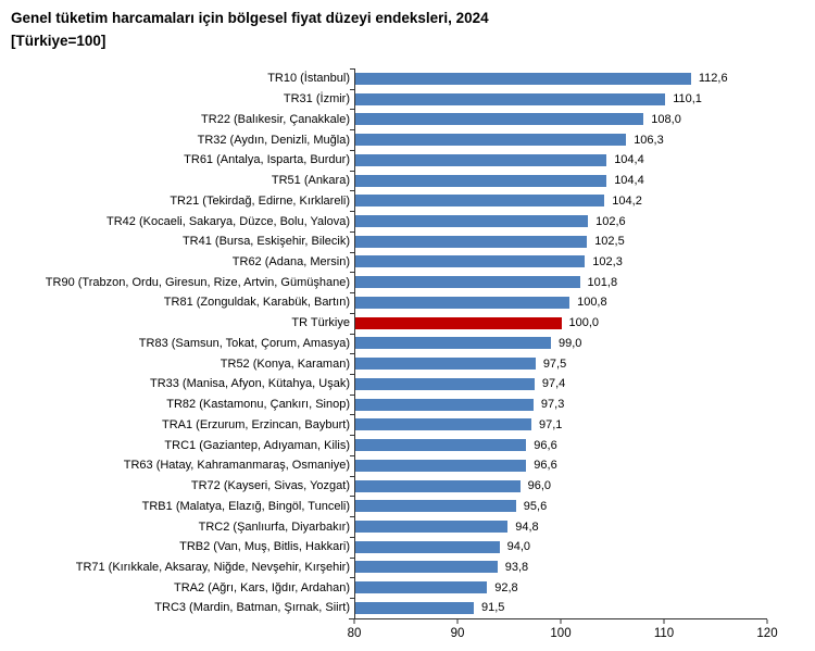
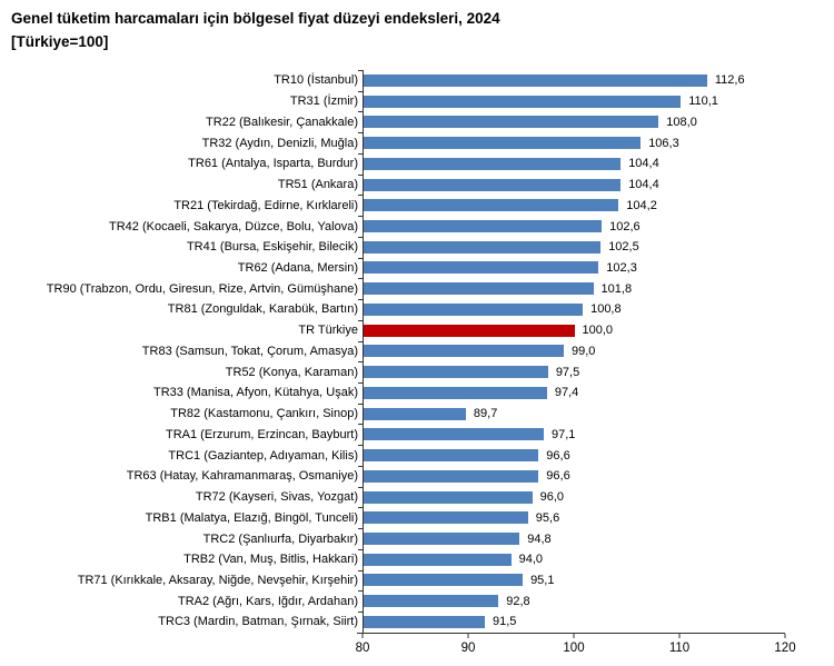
TR82 (Kastamonu, Çankırı, Sinop): 97,3 -> 89,7
TR71 (Kırıkkale, Aksaray, Niğde, Nevşehir, Kırşehir): 93,8 -> 95,1
